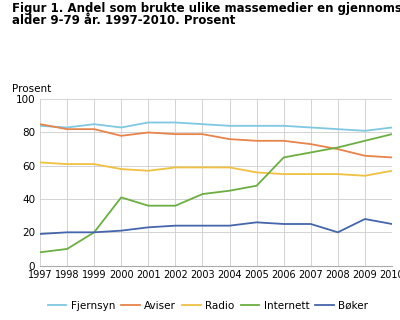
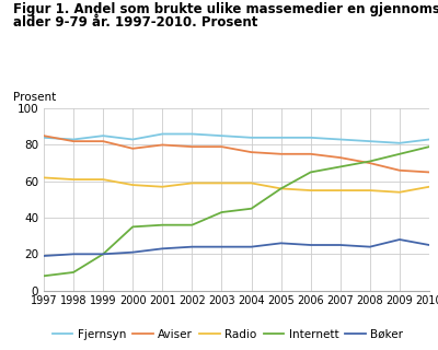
Internett/2000: 41 -> 35
Internett/2005: 48 -> 56
Bøker/2008: 20 -> 24
